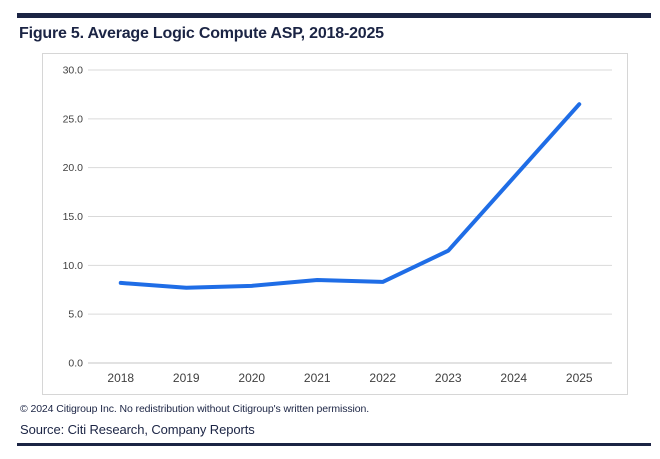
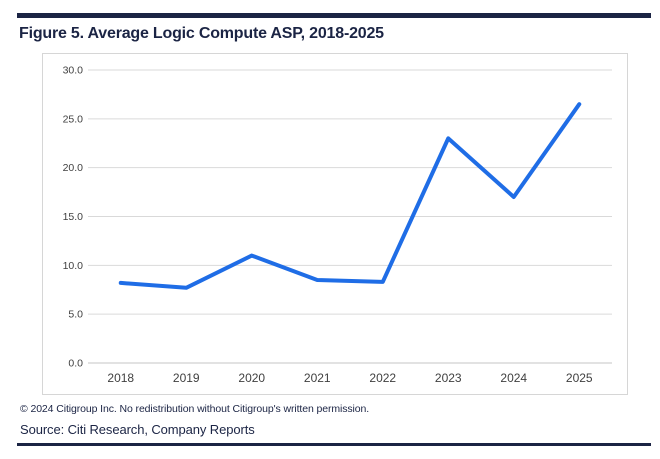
2020: 8 -> 11
2023: 12 -> 23
2024: 19 -> 17
